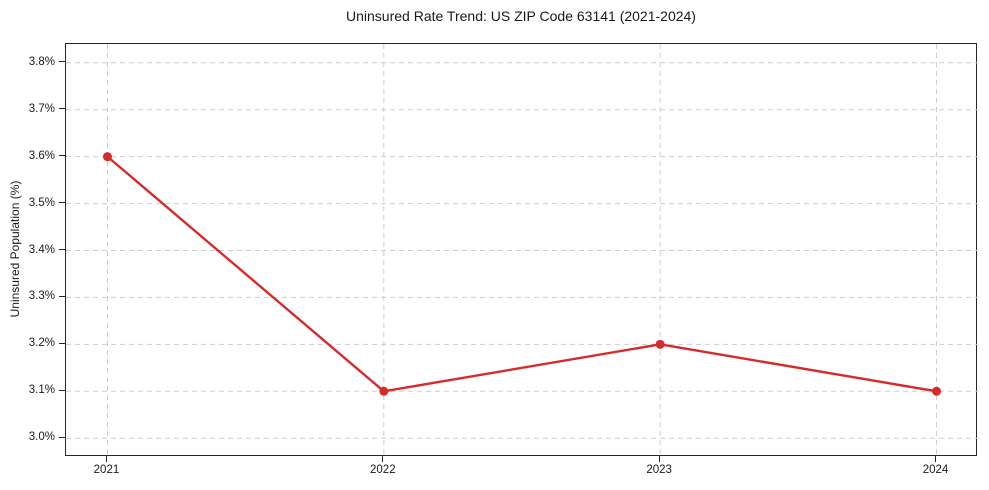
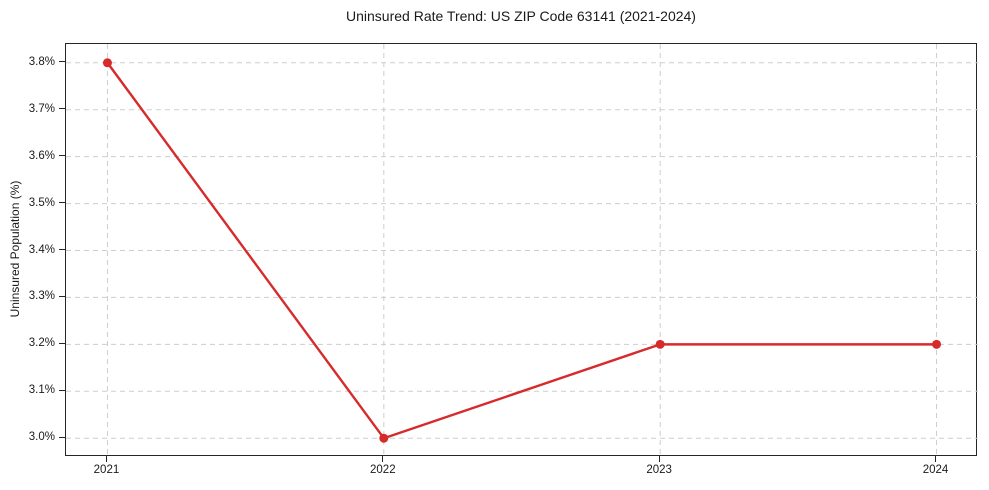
2021: 3.6% -> 3.8%
2022: 3.1% -> 3.0%
2024: 3.1% -> 3.2%
